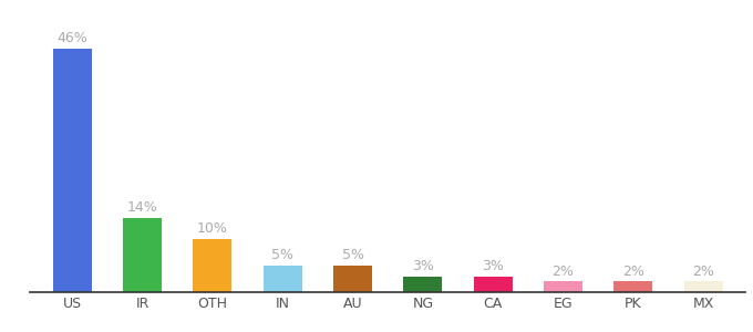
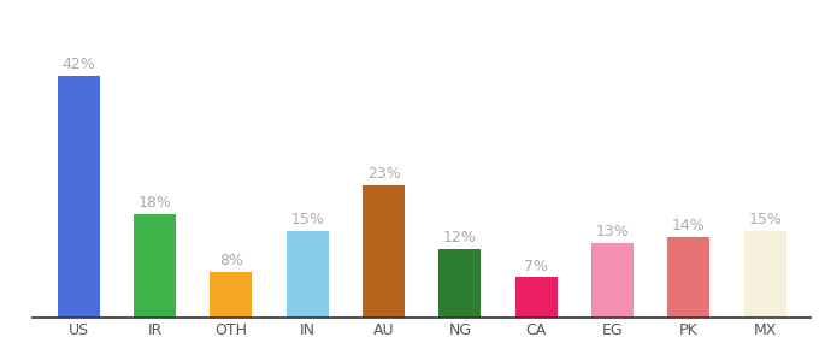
US: 46% -> 42%
IR: 14% -> 18%
OTH: 10% -> 8%
IN: 5% -> 15%
AU: 5% -> 23%
NG: 3% -> 12%
CA: 3% -> 7%
EG: 2% -> 13%
PK: 2% -> 14%
MX: 2% -> 15%
